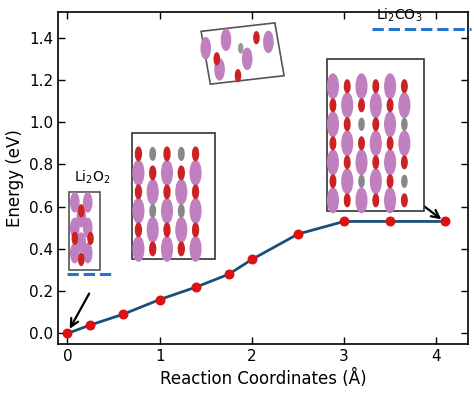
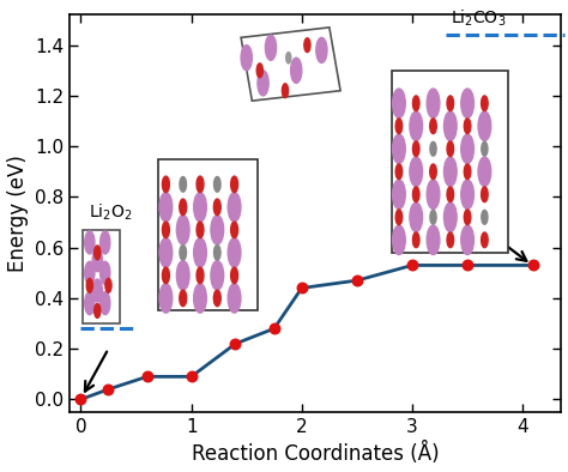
1: 0.16 -> 0.09
2: 0.35 -> 0.44
